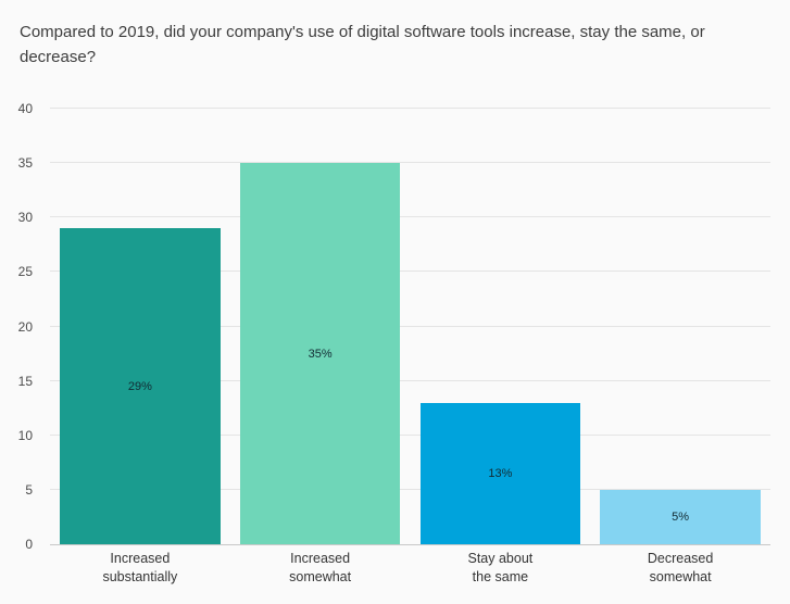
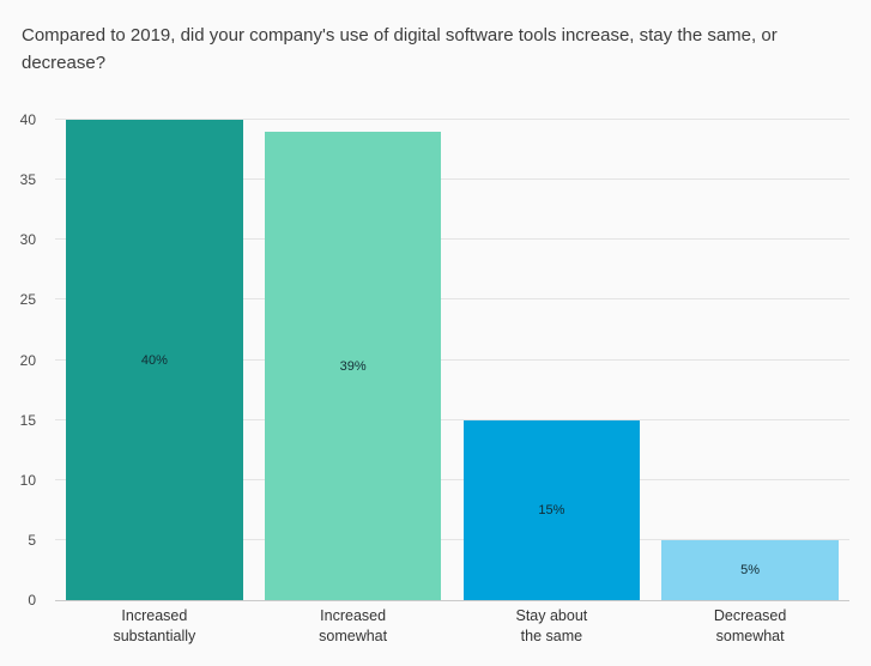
Increased substantially: 29% -> 40%
Increased somewhat: 35% -> 39%
Stay about the same: 13% -> 15%
